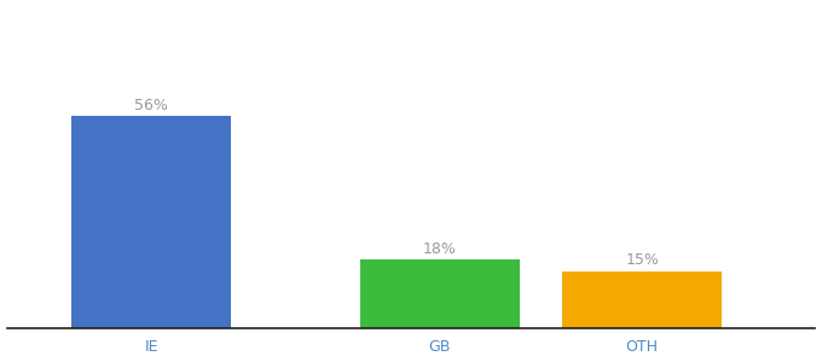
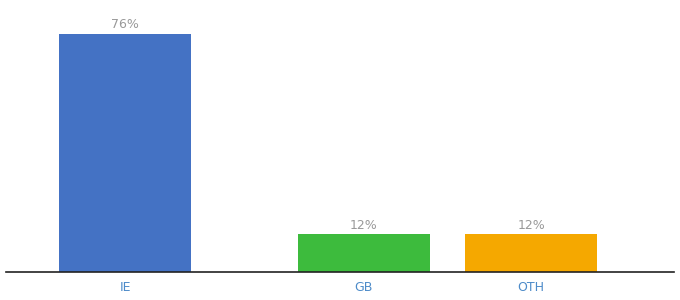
IE: 56% -> 76%
GB: 18% -> 12%
OTH: 15% -> 12%
